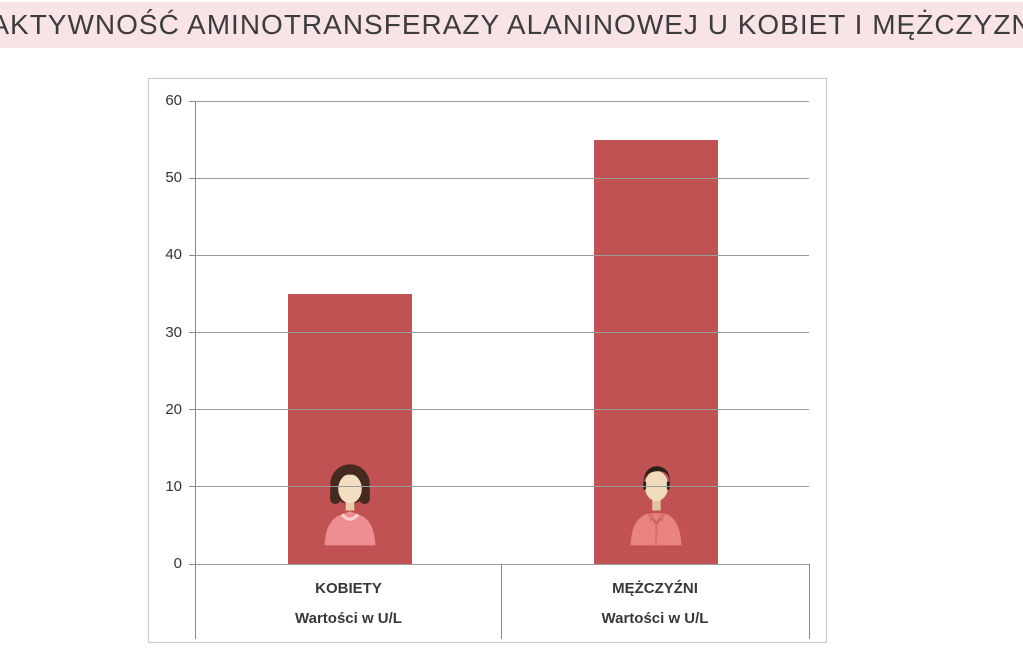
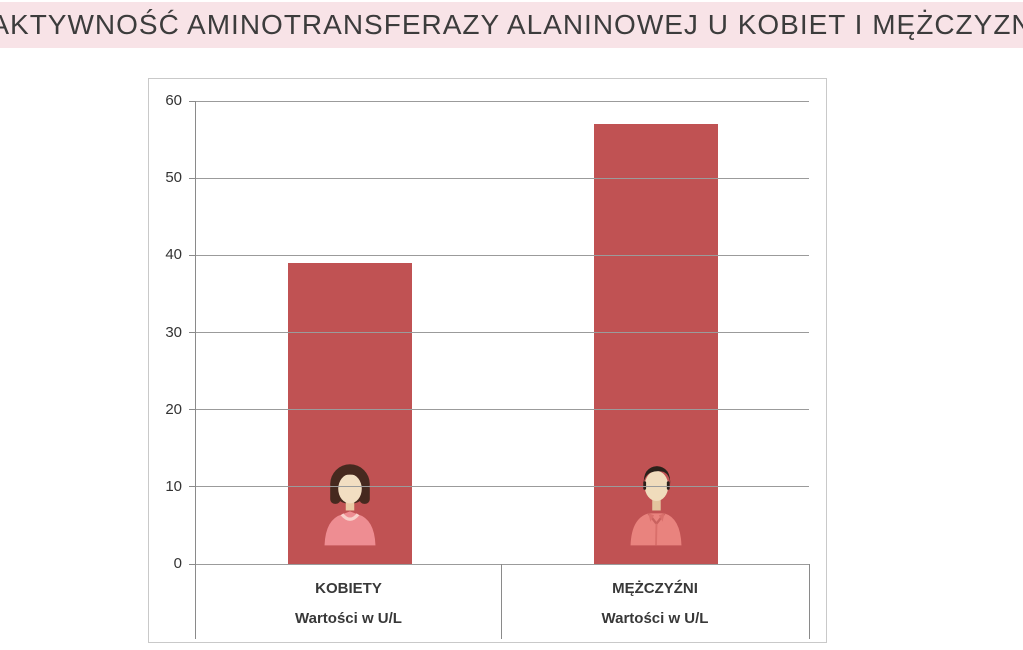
KOBIETY: 35 -> 39
MĘŻCZYŹNI: 55 -> 57
